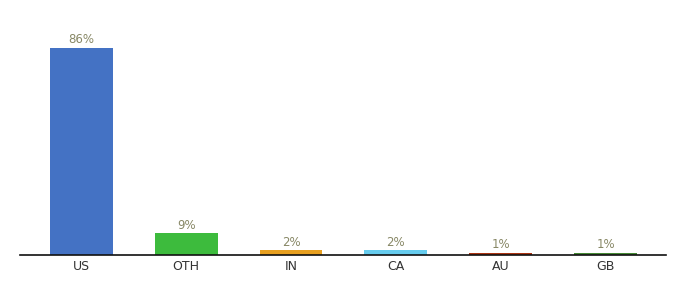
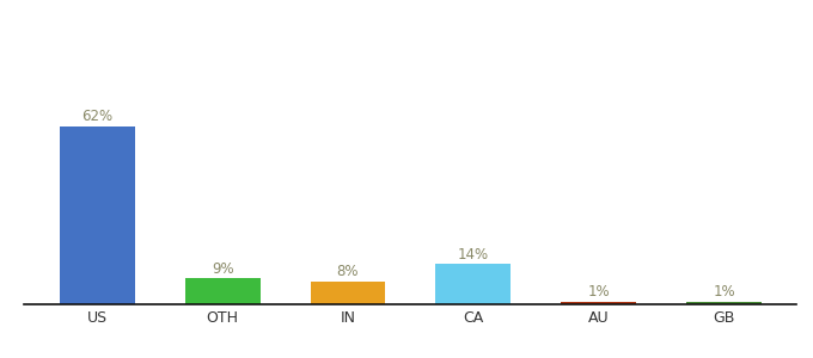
US: 86% -> 62%
IN: 2% -> 8%
CA: 2% -> 14%
